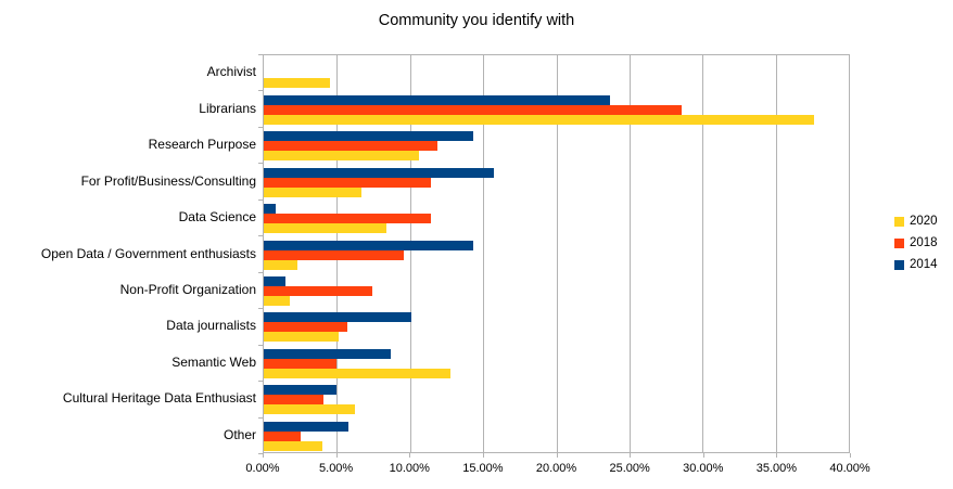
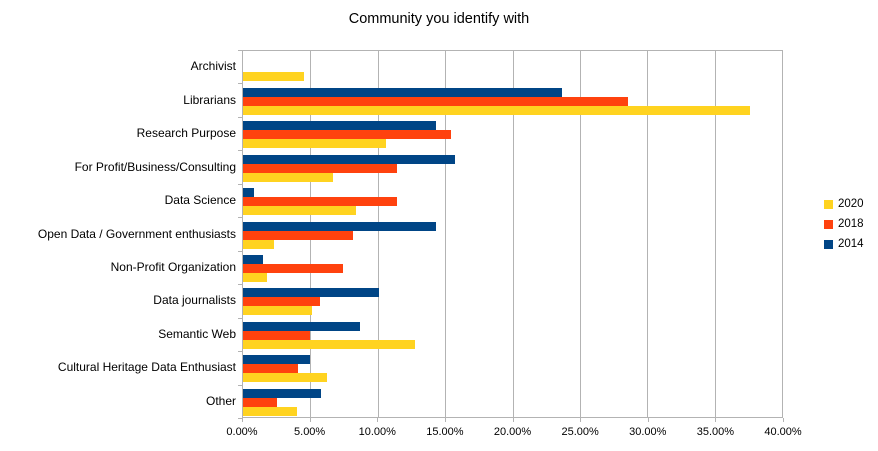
2018/Research Purpose: 11.9% -> 15.4%
2018/Open Data / Government enthusiasts: 9.6% -> 8.2%
